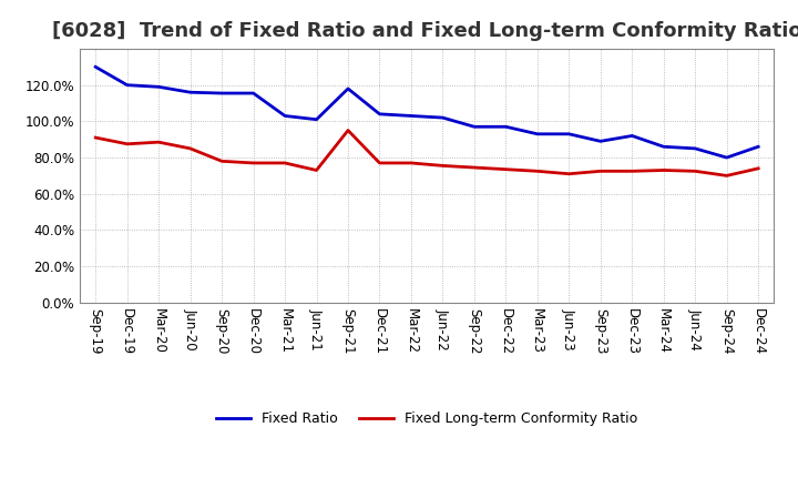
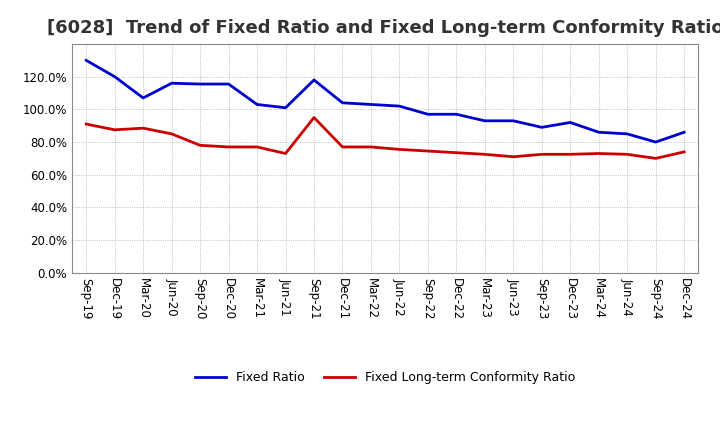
Fixed Ratio/Mar-20: 119% -> 107%
